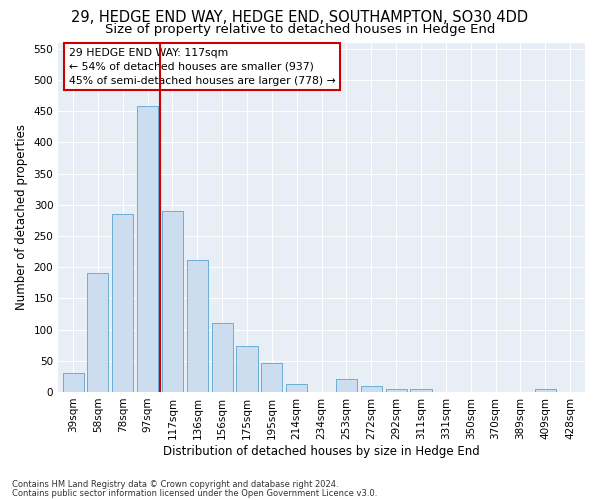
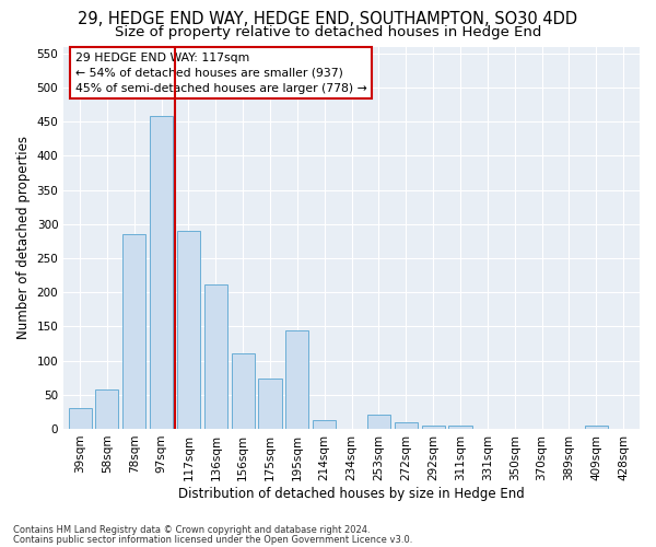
58sqm: 190 -> 58
195sqm: 47 -> 144
